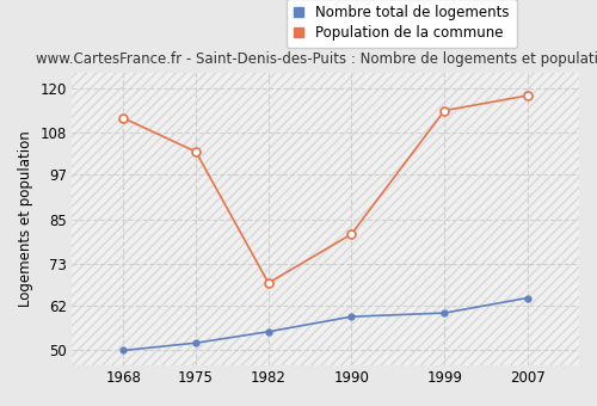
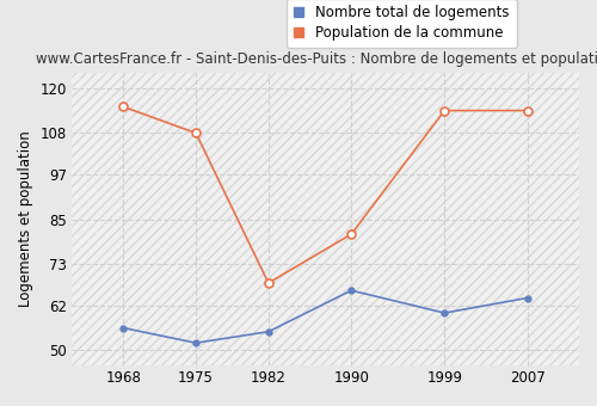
Nombre total de logements/1968: 50 -> 56
Population de la commune/1968: 112 -> 115
Population de la commune/1975: 103 -> 108
Nombre total de logements/1990: 59 -> 66
Population de la commune/2007: 118 -> 114
